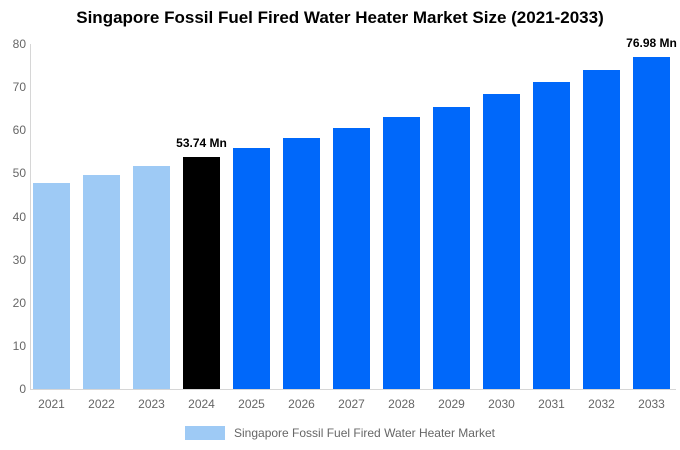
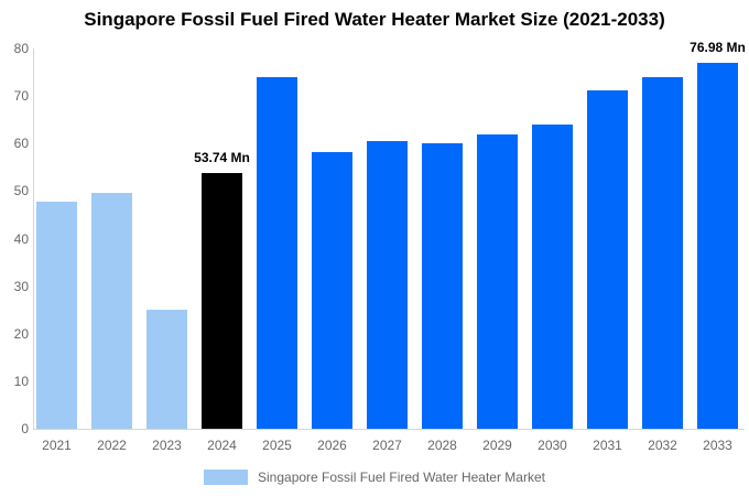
2023: 52 -> 25
2025: 56 -> 74
2028: 63 -> 60
2029: 66 -> 62
2030: 68 -> 64
